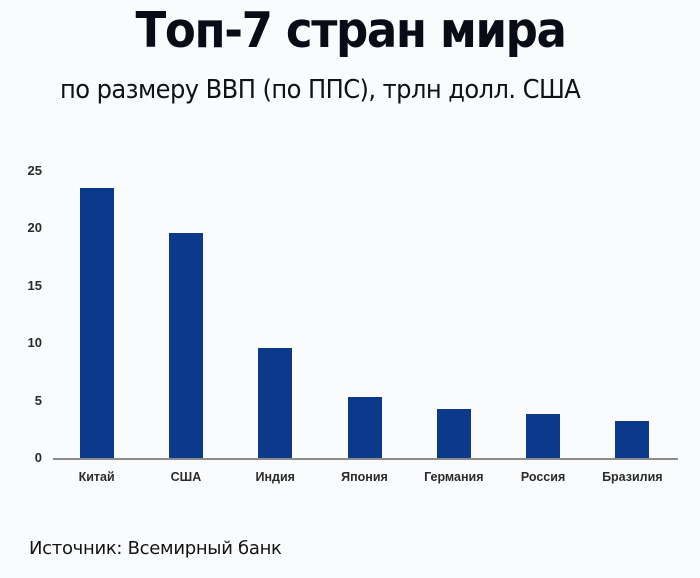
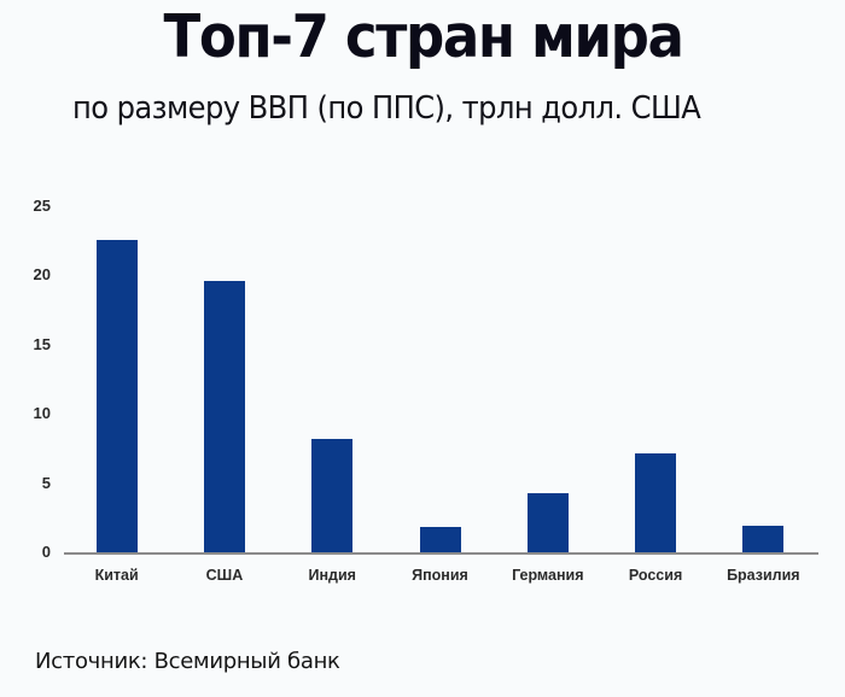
Китай: 23.5 -> 22.5
Индия: 9.6 -> 8.2
Япония: 5.3 -> 1.8
Россия: 3.8 -> 7.1
Бразилия: 3.2 -> 1.9
